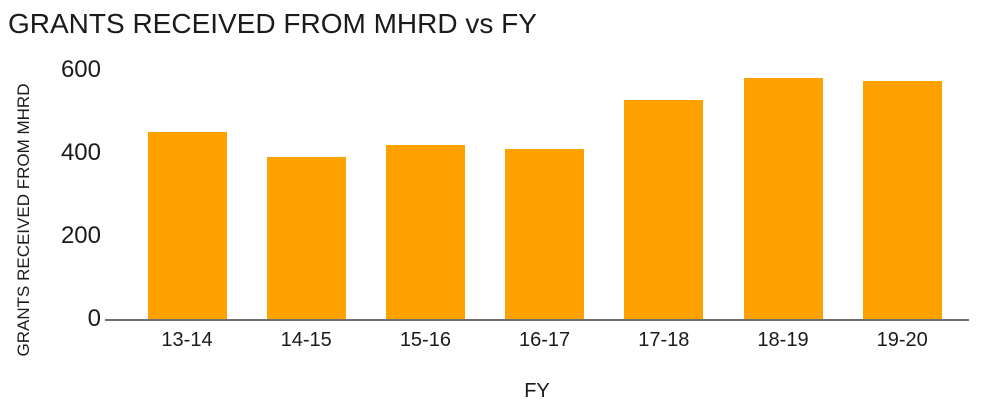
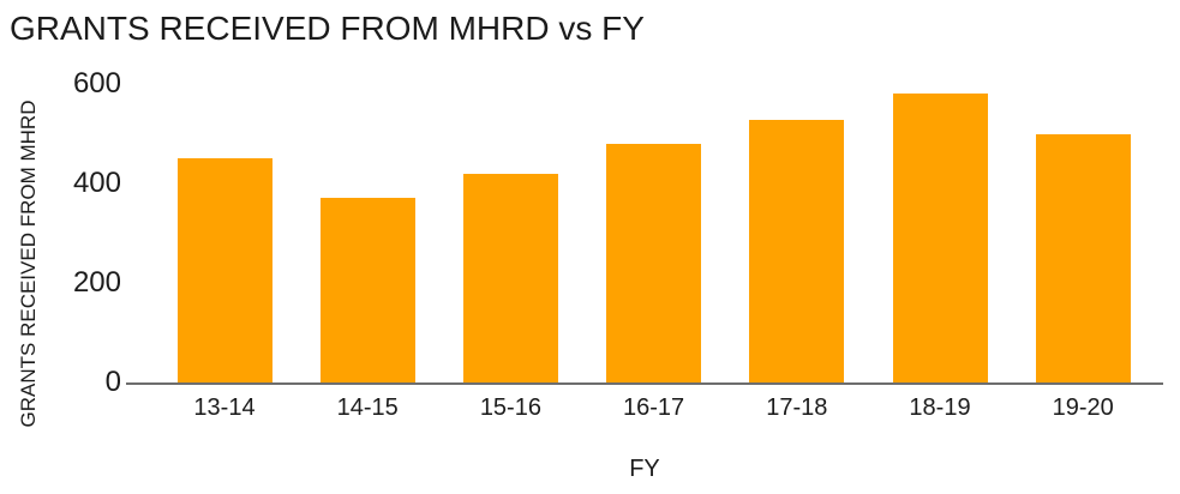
14-15: 390 -> 370
16-17: 410 -> 480
19-20: 570 -> 500
